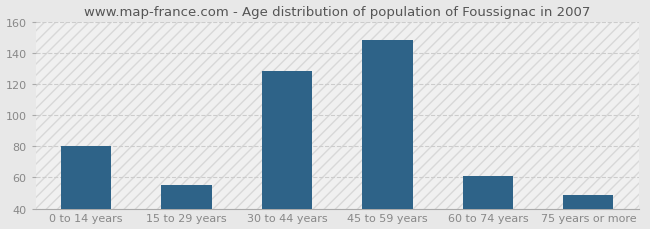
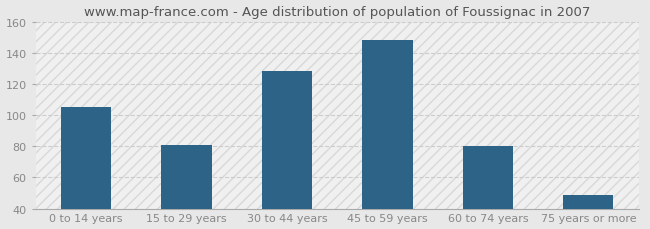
0 to 14 years: 80 -> 105
15 to 29 years: 55 -> 81
60 to 74 years: 61 -> 80
